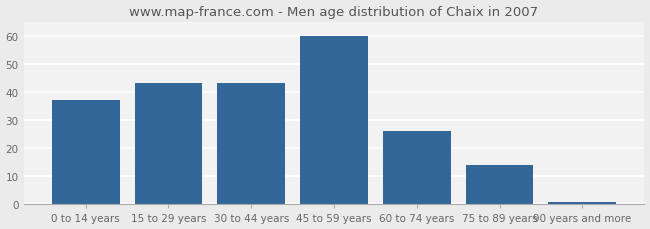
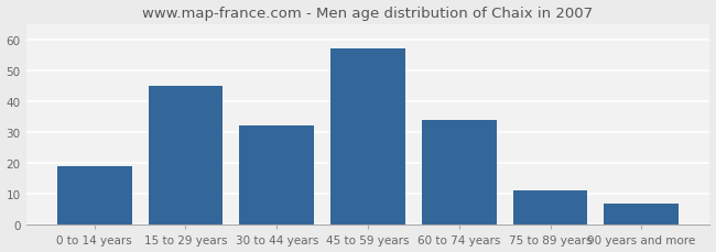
0 to 14 years: 37 -> 19
15 to 29 years: 43 -> 45
30 to 44 years: 43 -> 32
45 to 59 years: 60 -> 57
60 to 74 years: 26 -> 34
75 to 89 years: 14 -> 11
90 years and more: 1 -> 7
